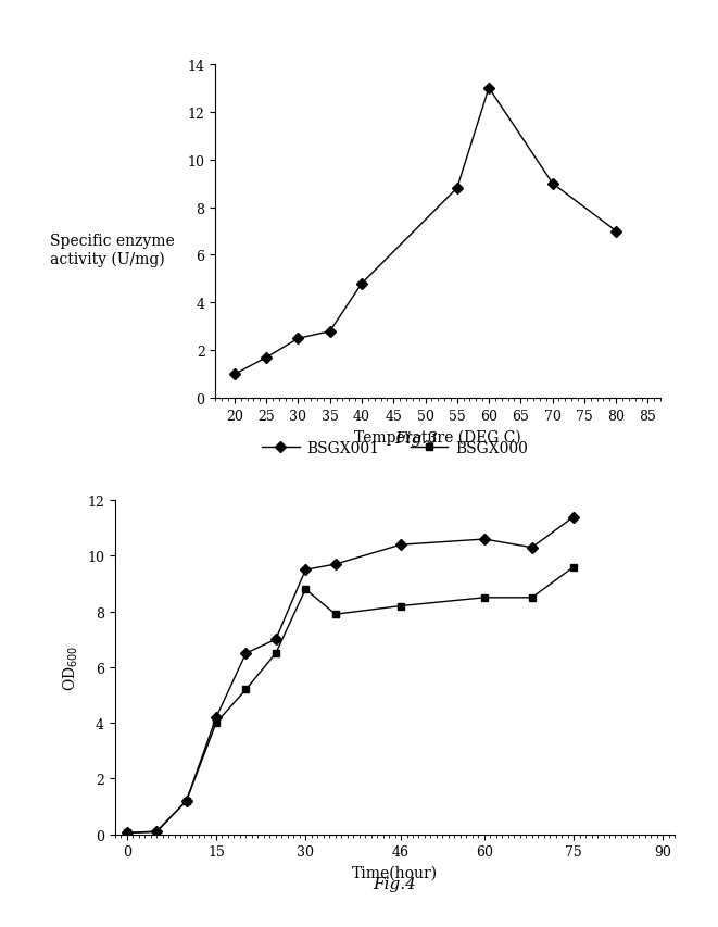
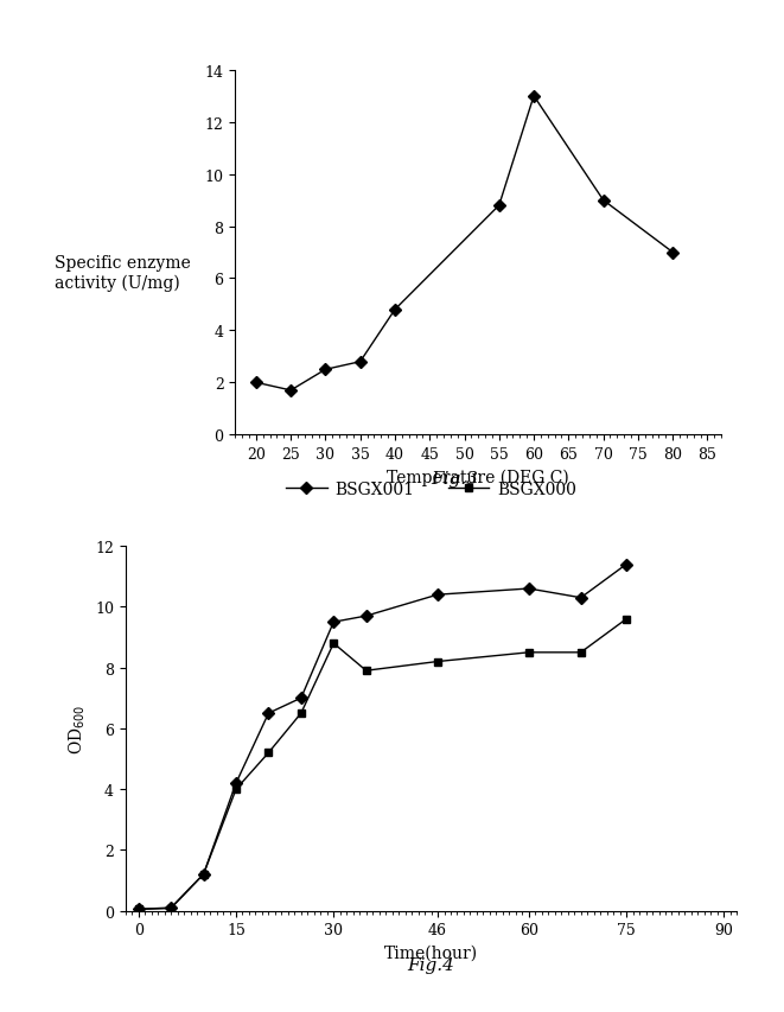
20: 1.0 -> 2.0
